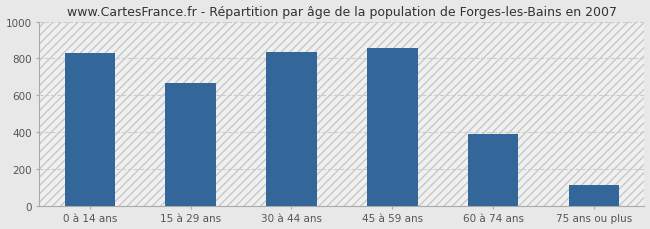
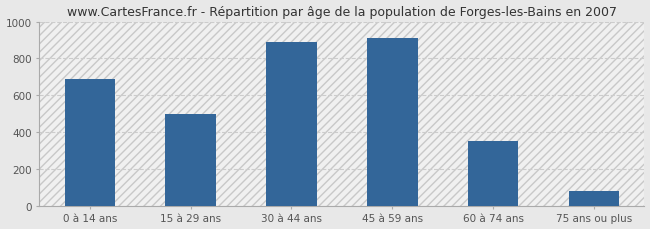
0 à 14 ans: 830 -> 690
15 à 29 ans: 660 -> 500
30 à 44 ans: 840 -> 890
45 à 59 ans: 860 -> 910
60 à 74 ans: 390 -> 350
75 ans ou plus: 120 -> 80
